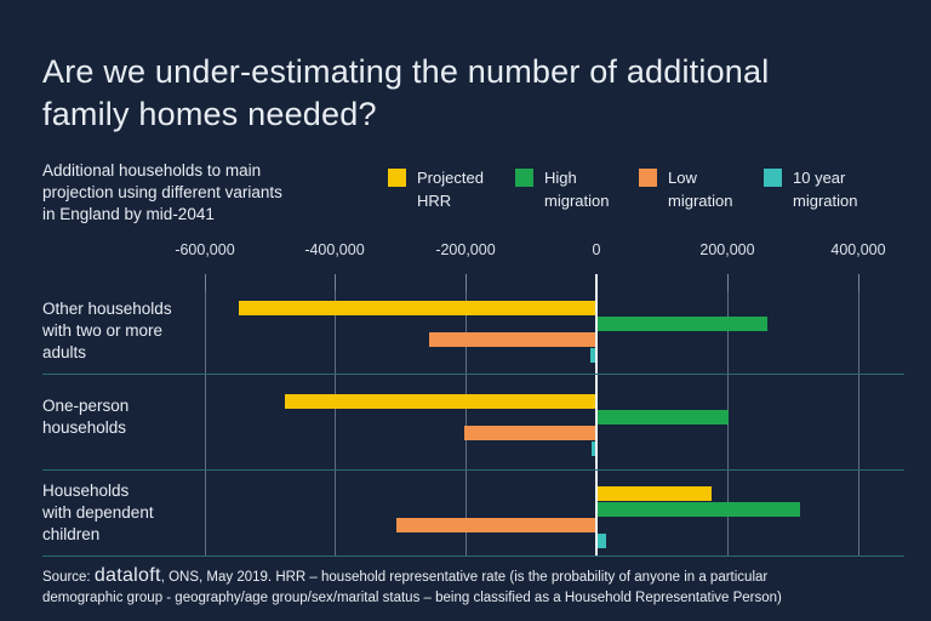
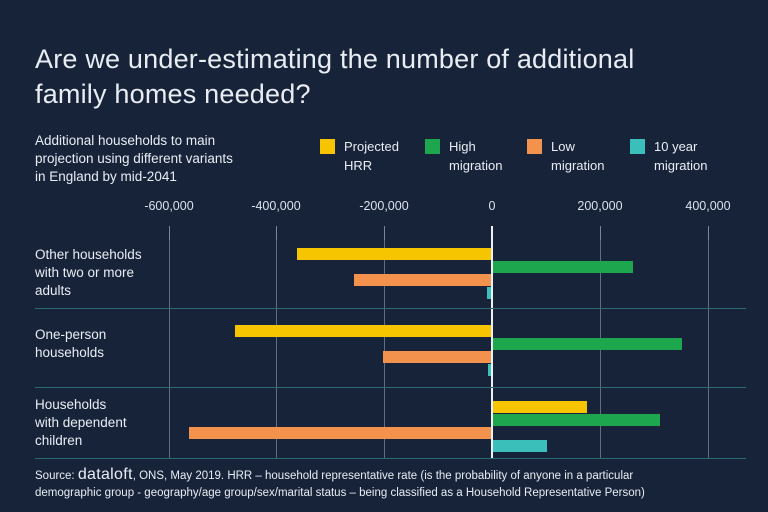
Projected HRR/Other households with two or more adults: -540000 -> -360000
High migration/One-person households: 200000 -> 350000
Low migration/Households with dependent children: -300000 -> -560000
10 year migration/Households with dependent children: 10000 -> 100000
